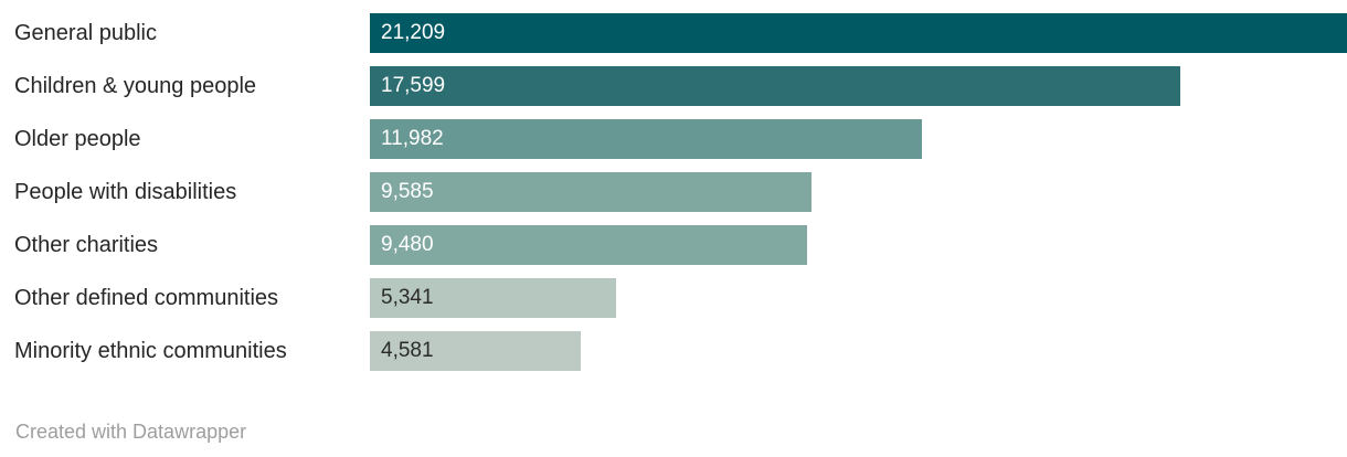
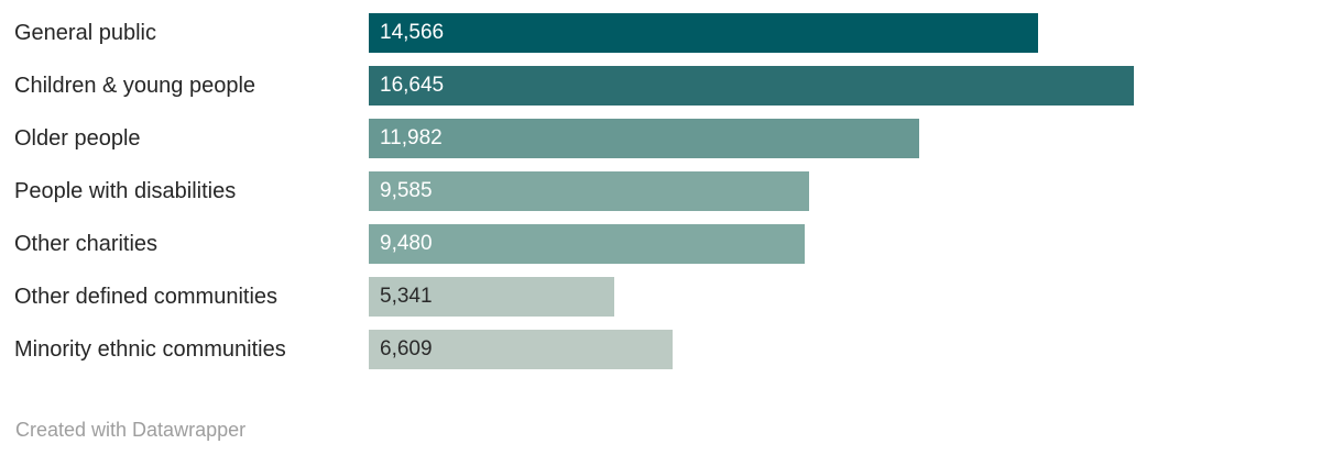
General public: 21,209 -> 14,566
Children & young people: 17,599 -> 16,645
Minority ethnic communities: 4,581 -> 6,609
